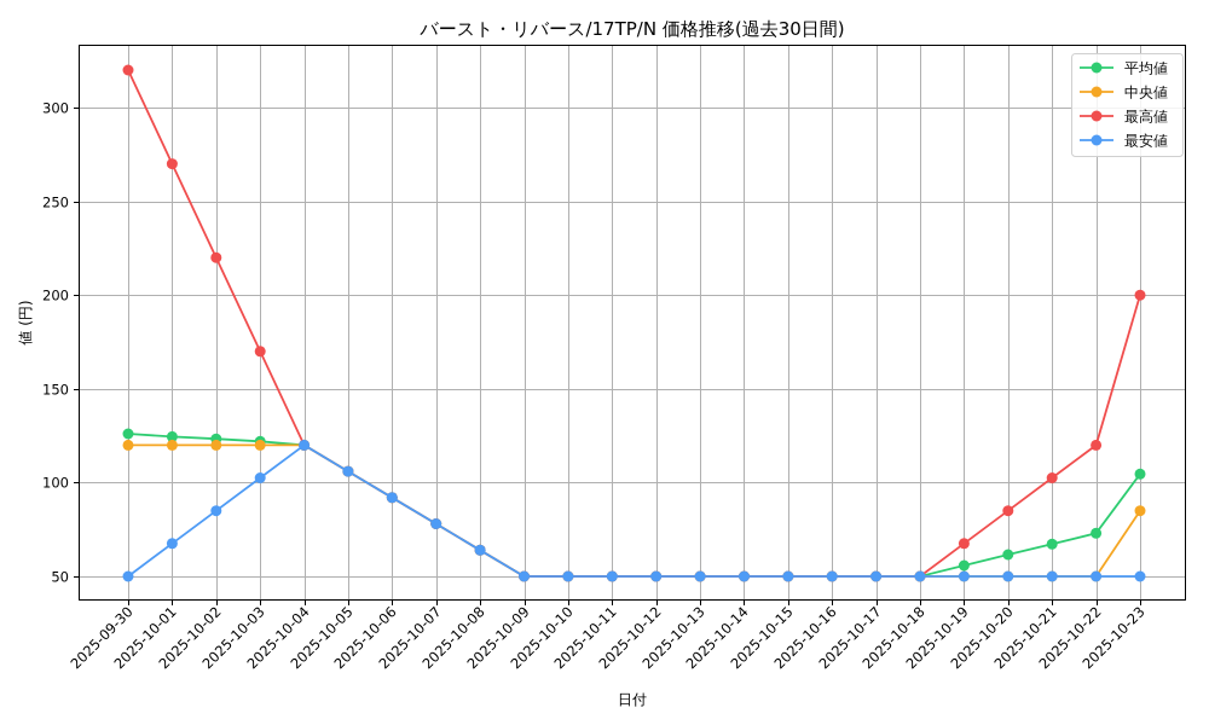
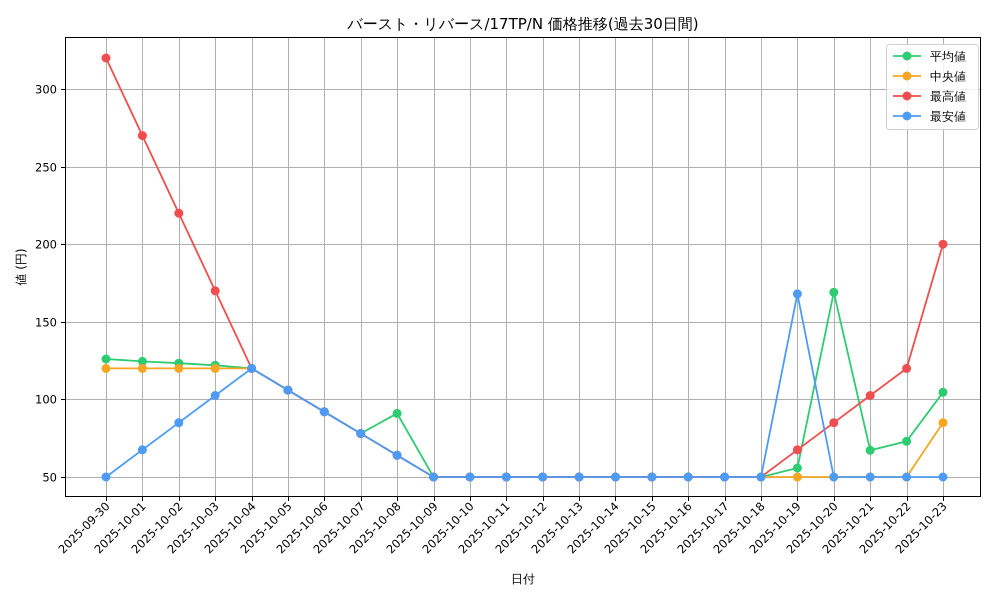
平均値/2025-10-08: 64 -> 91
最安値/2025-10-19: 50 -> 168
平均値/2025-10-20: 62 -> 169
